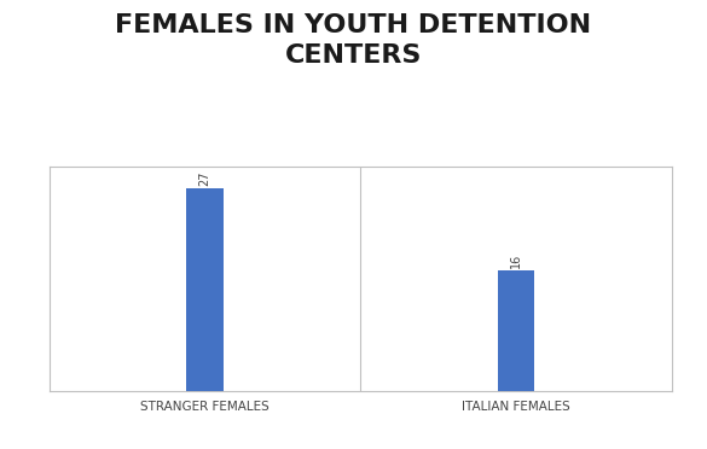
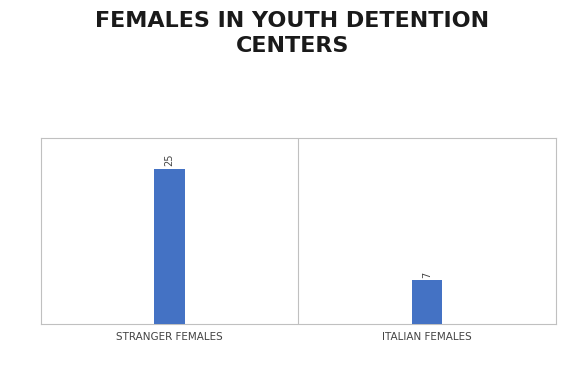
STRANGER FEMALES: 27 -> 25
ITALIAN FEMALES: 16 -> 7
